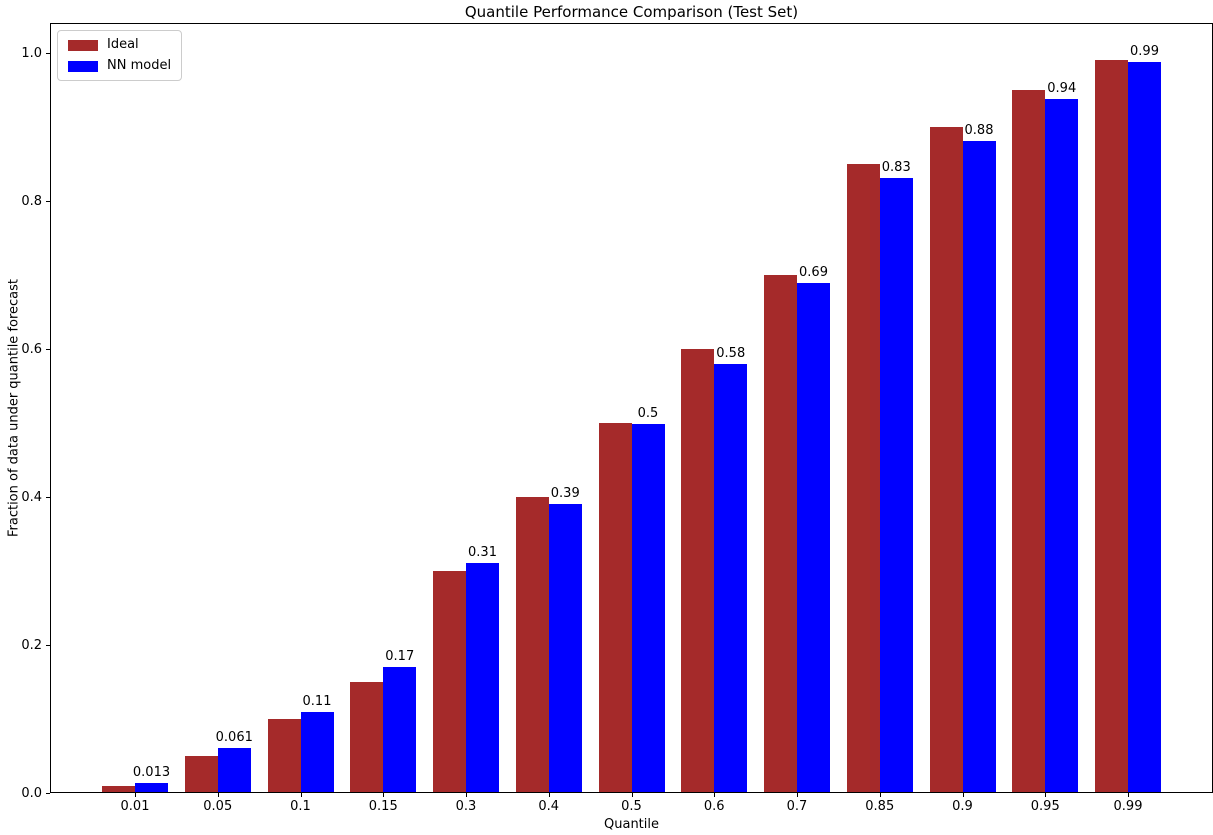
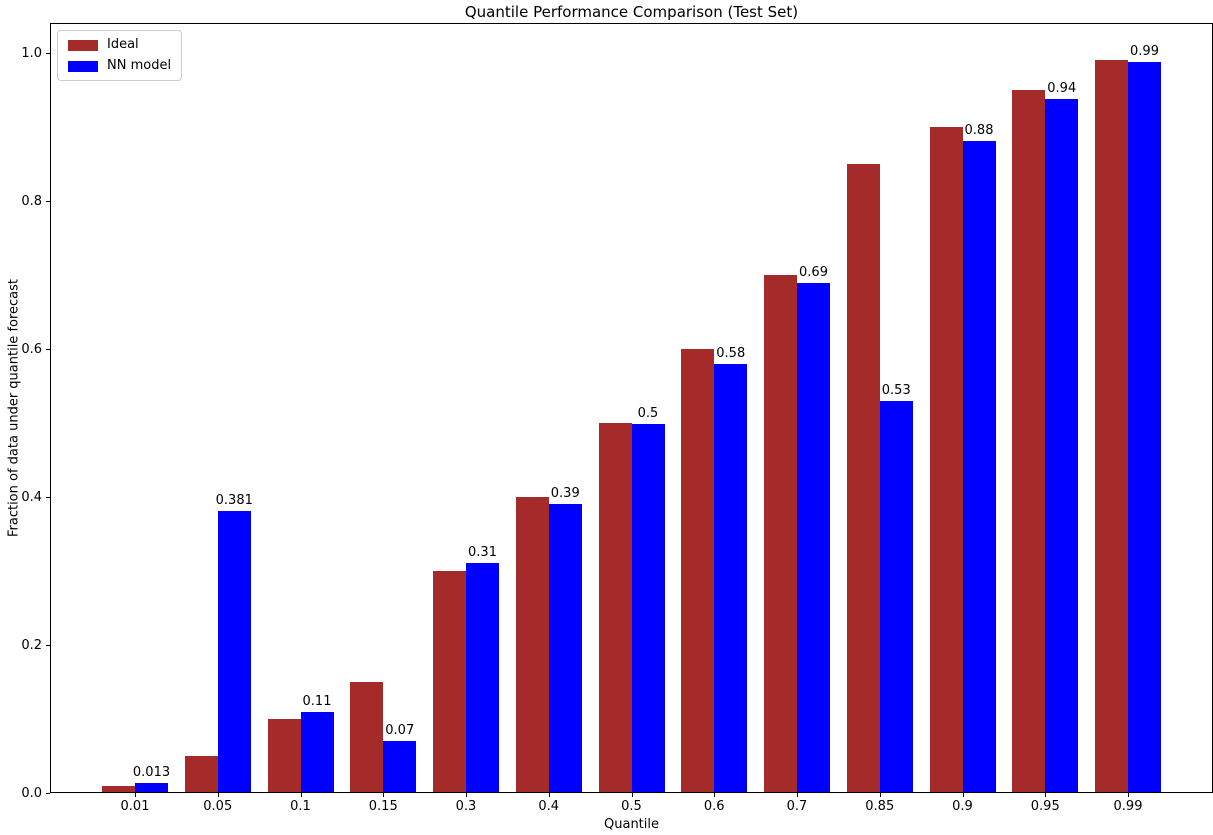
NN model/0.05: 0.061 -> 0.381
NN model/0.15: 0.17 -> 0.07
NN model/0.85: 0.83 -> 0.53
